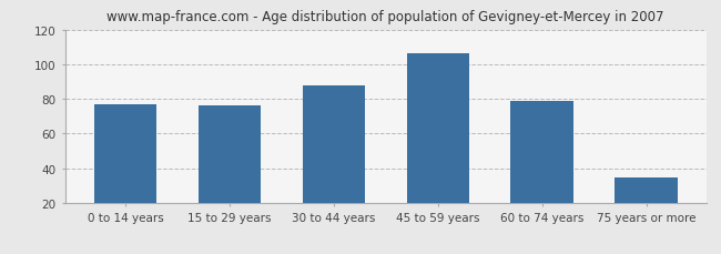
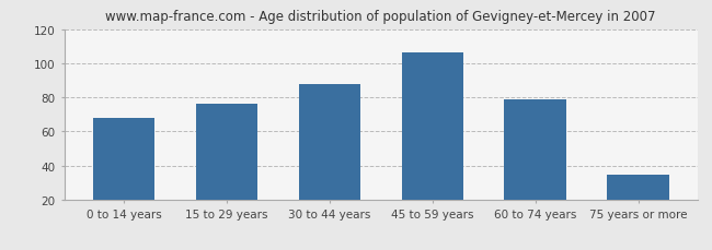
0 to 14 years: 77 -> 68
